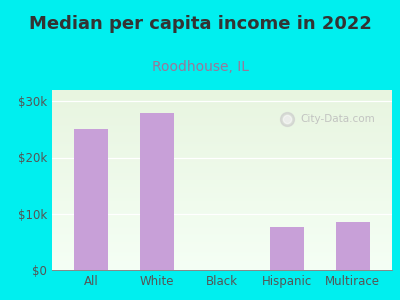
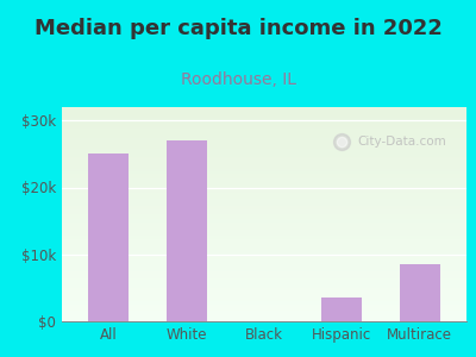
White: $28.0k -> $27.0k
Hispanic: $7.6k -> $3.5k
